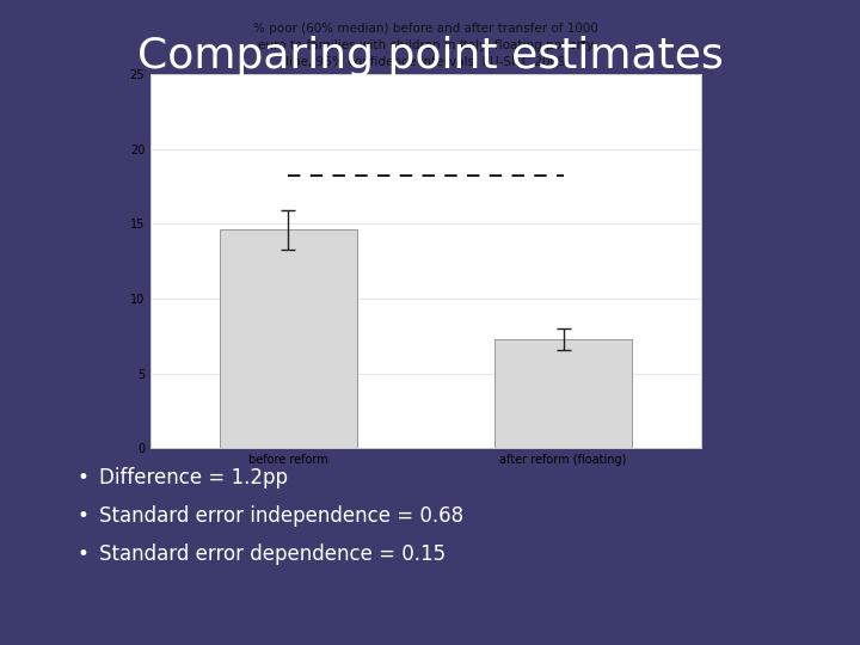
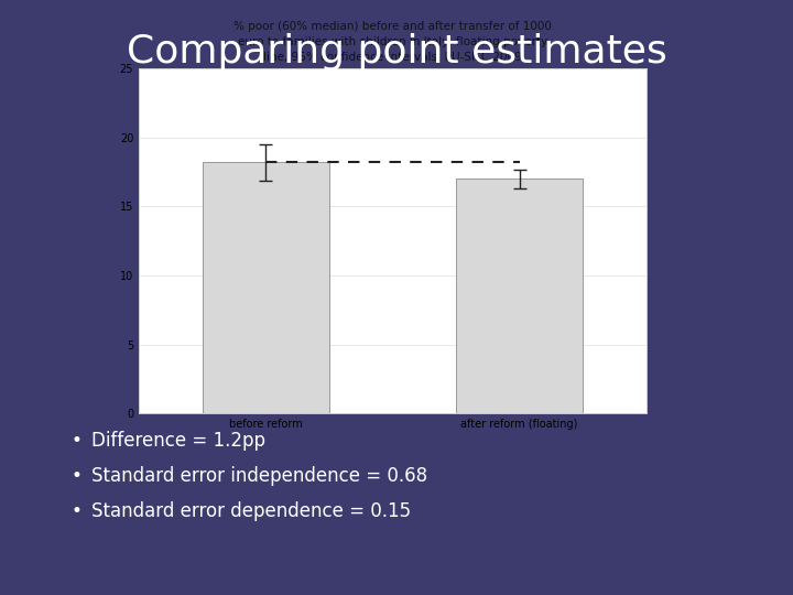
before reform: 14.6 -> 18.2
after reform (floating): 7.3 -> 17.0
